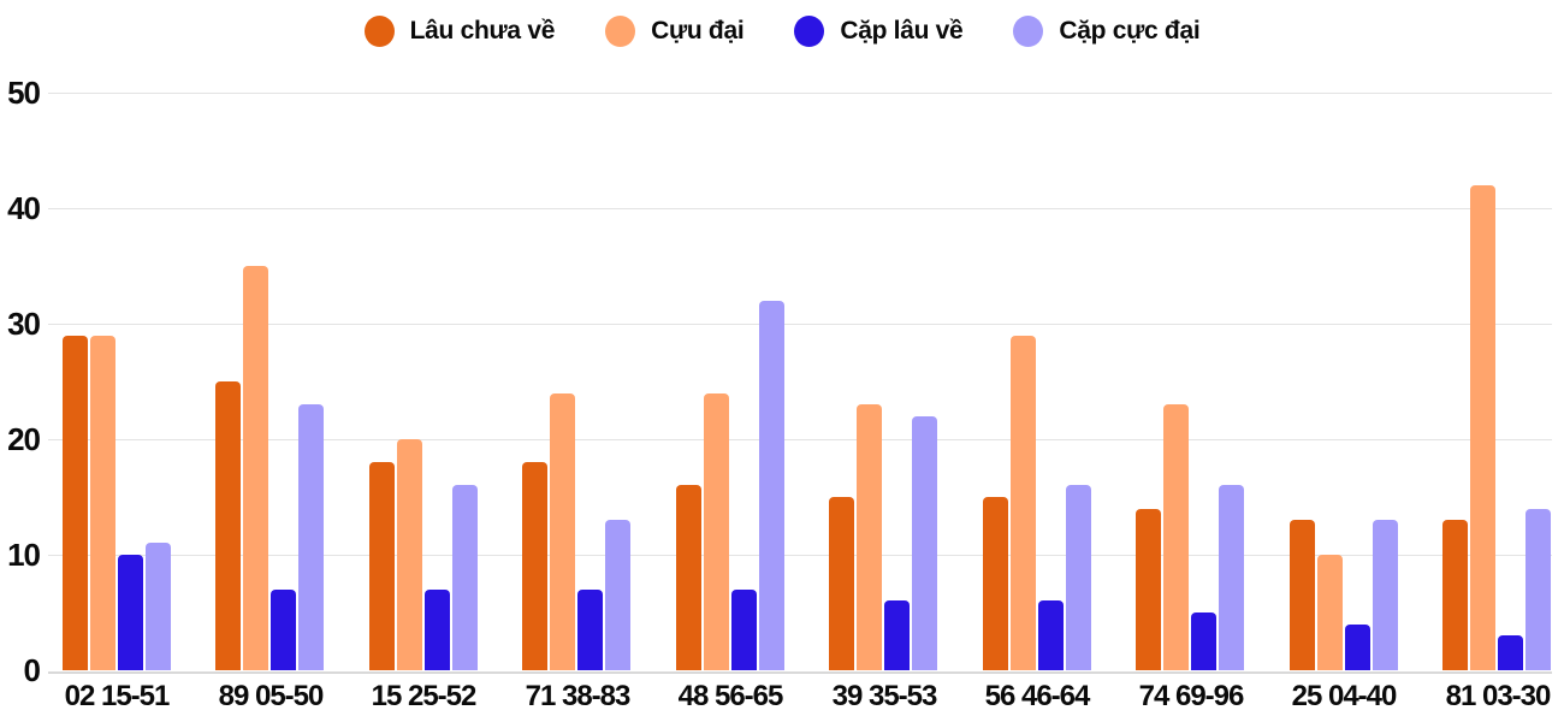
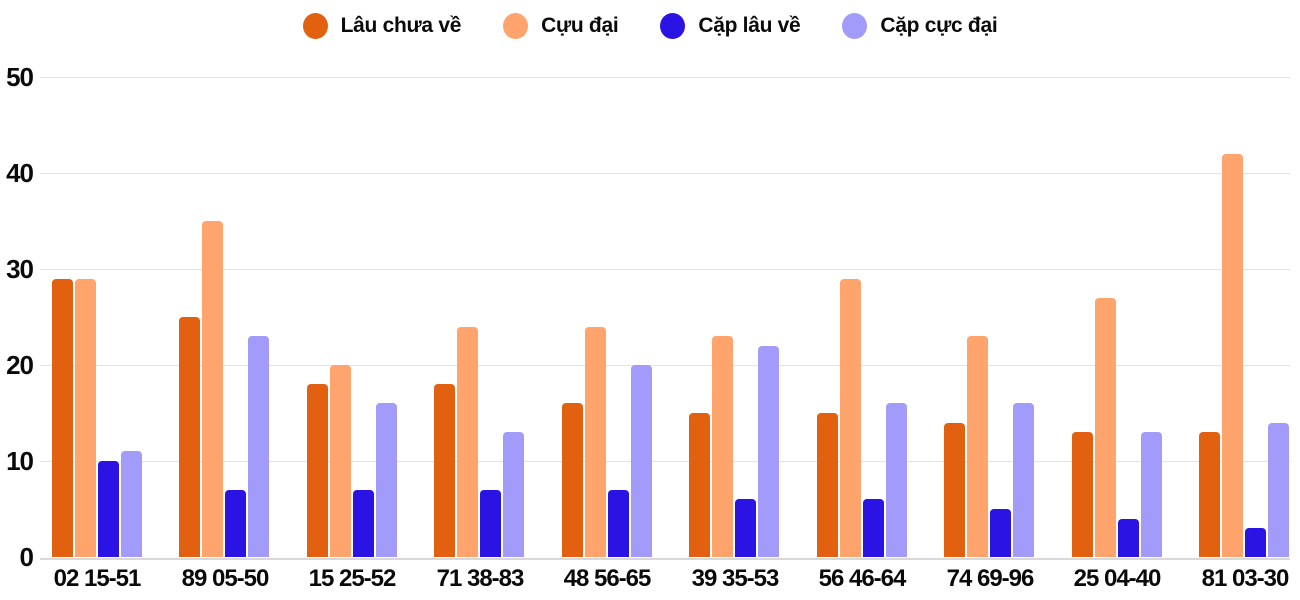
Cặp cực đại/48 56-65: 32 -> 20
Cựu đại/25 04-40: 10 -> 27
